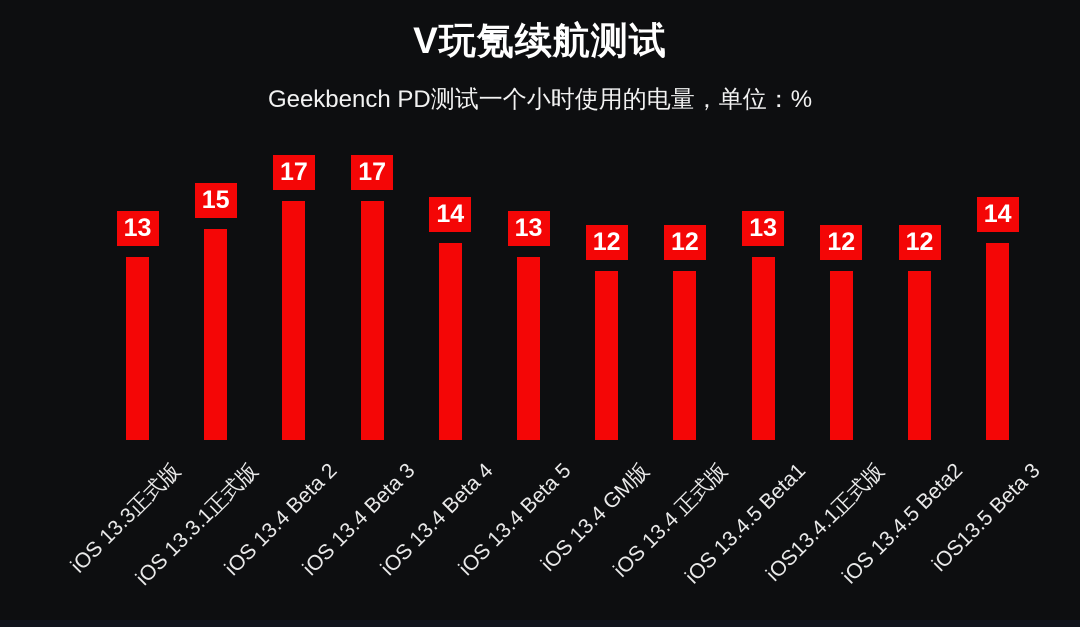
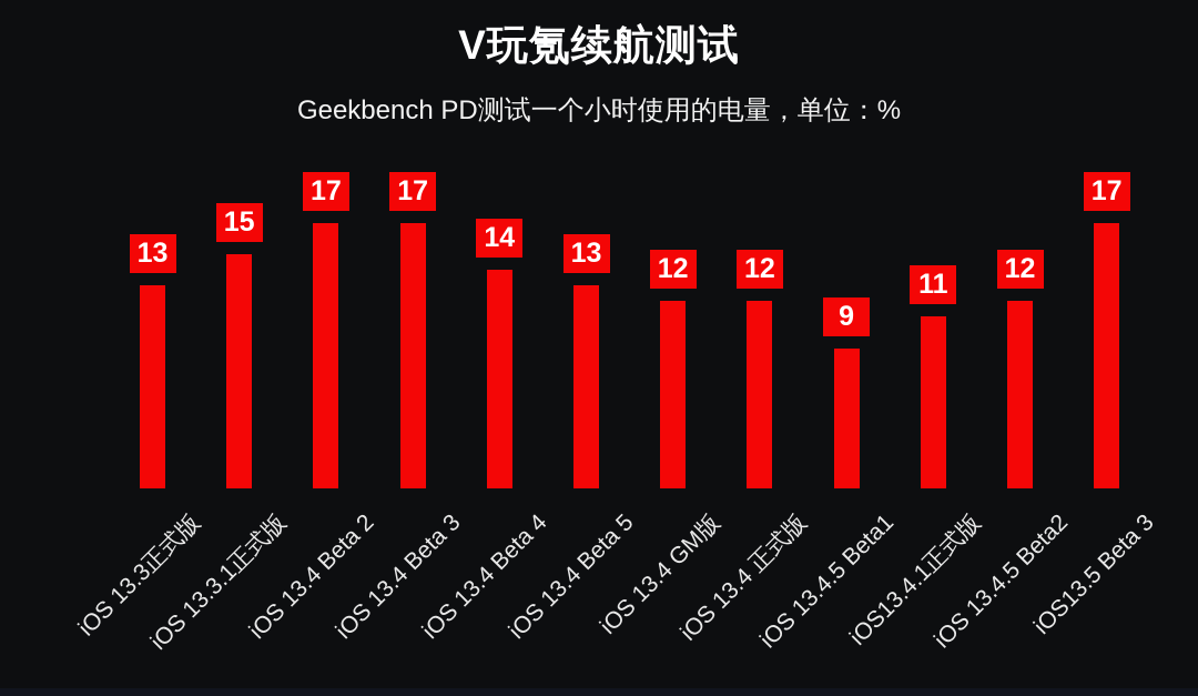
iOS 13.4.5 Beta1: 13 -> 9
iOS13.4.1正式版: 12 -> 11
iOS13.5 Beta 3: 14 -> 17
